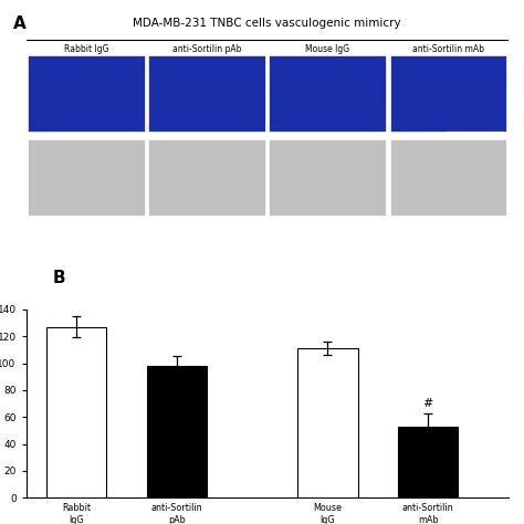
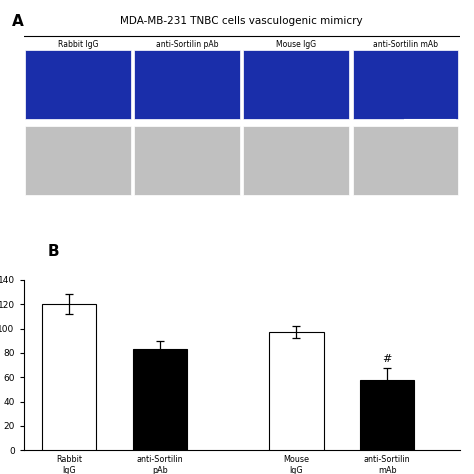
Rabbit IgG: 127 -> 120
anti-Sortilin pAb: 98 -> 83
Mouse IgG: 111 -> 97
anti-Sortilin mAb: 53 -> 58
